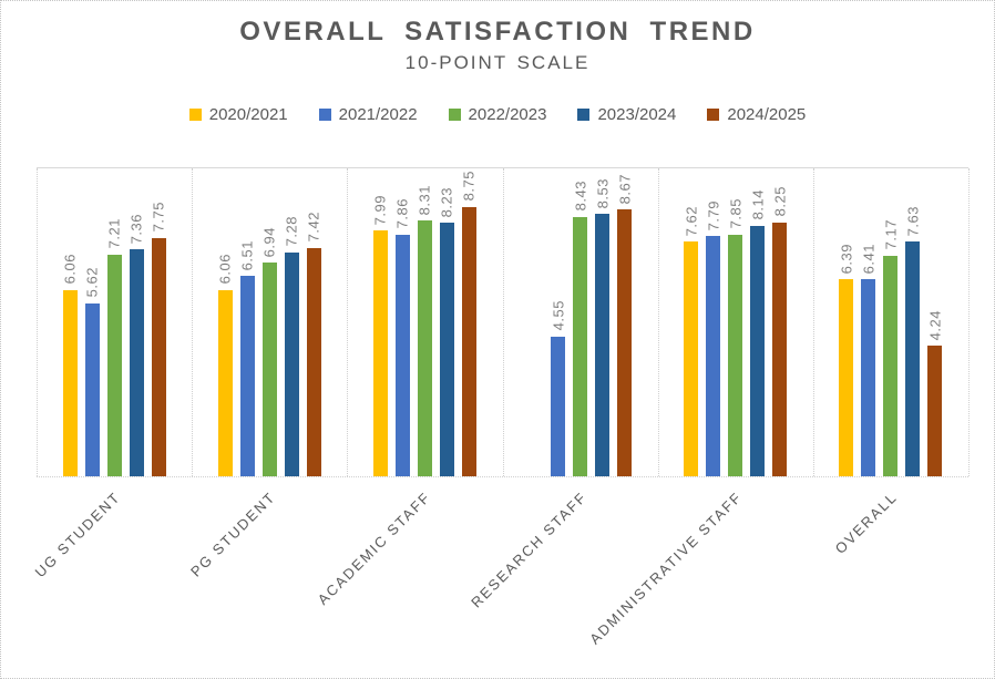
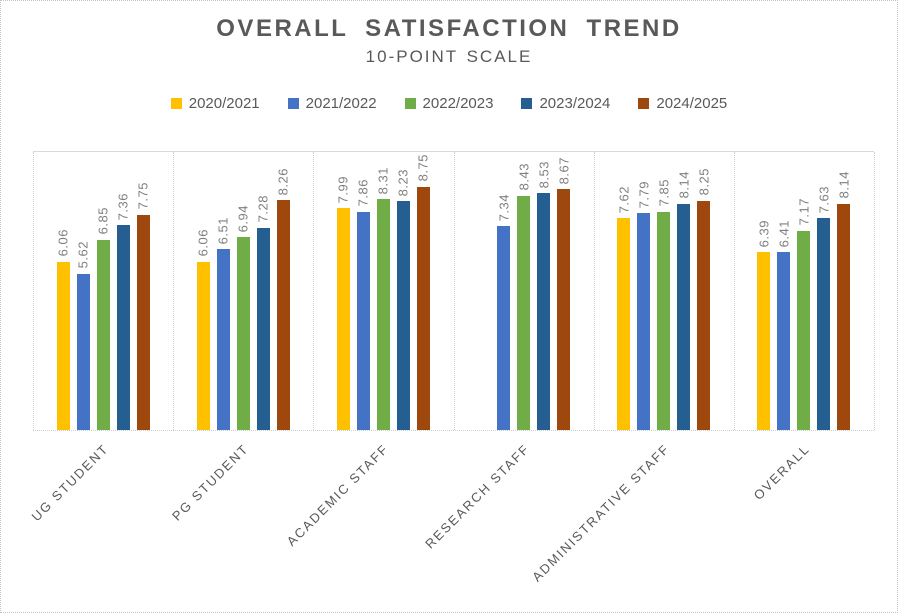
2022/2023/UG STUDENT: 7.21 -> 6.85
2024/2025/PG STUDENT: 7.42 -> 8.26
2021/2022/RESEARCH STAFF: 4.55 -> 7.34
2024/2025/OVERALL: 4.24 -> 8.14
